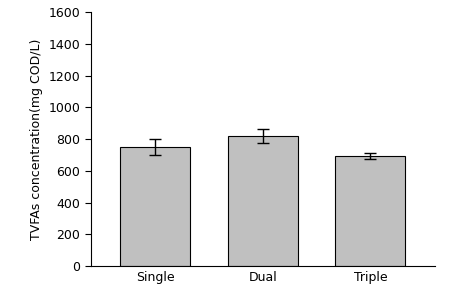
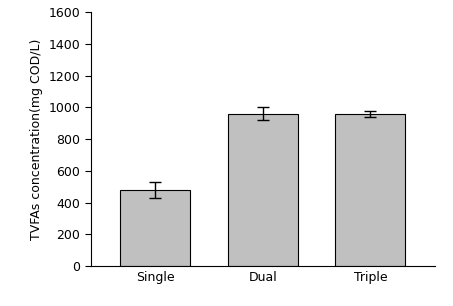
Single: 750 -> 480
Dual: 820 -> 960
Triple: 700 -> 960
